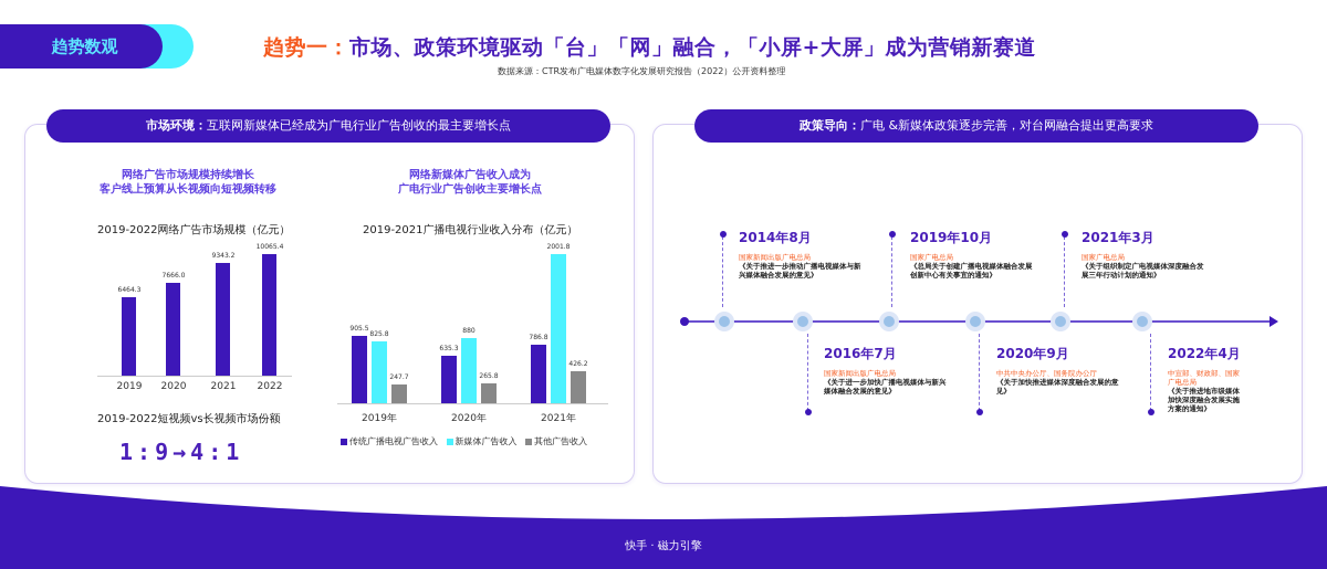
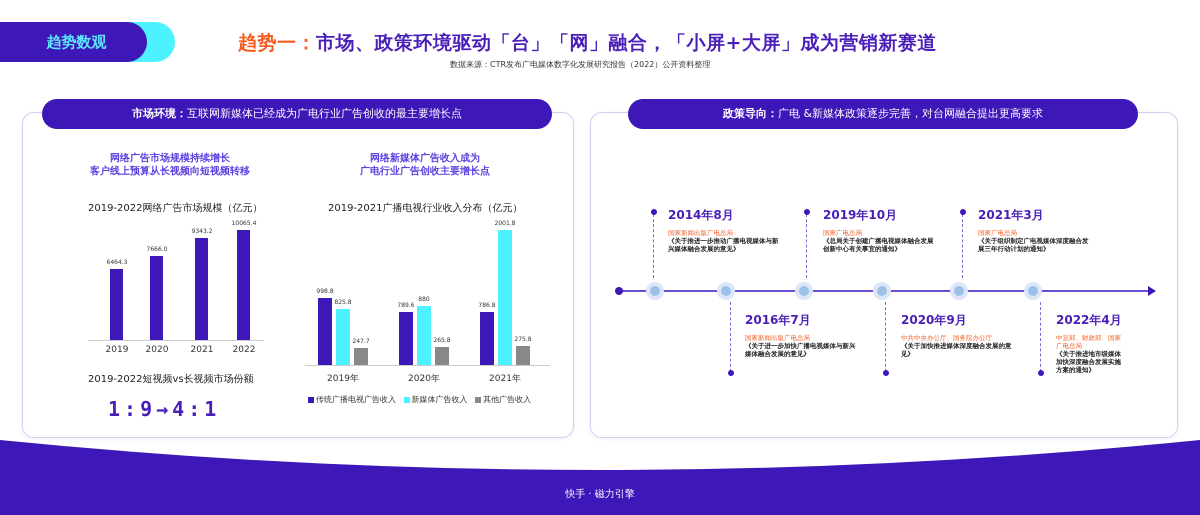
2019-2021广播电视行业收入分布（亿元）/传统广播电视广告收入/2019年: 905.5 -> 998.8
2019-2021广播电视行业收入分布（亿元）/传统广播电视广告收入/2020年: 635.3 -> 789.6
2019-2021广播电视行业收入分布（亿元）/其他广告收入/2021年: 426.2 -> 275.8
